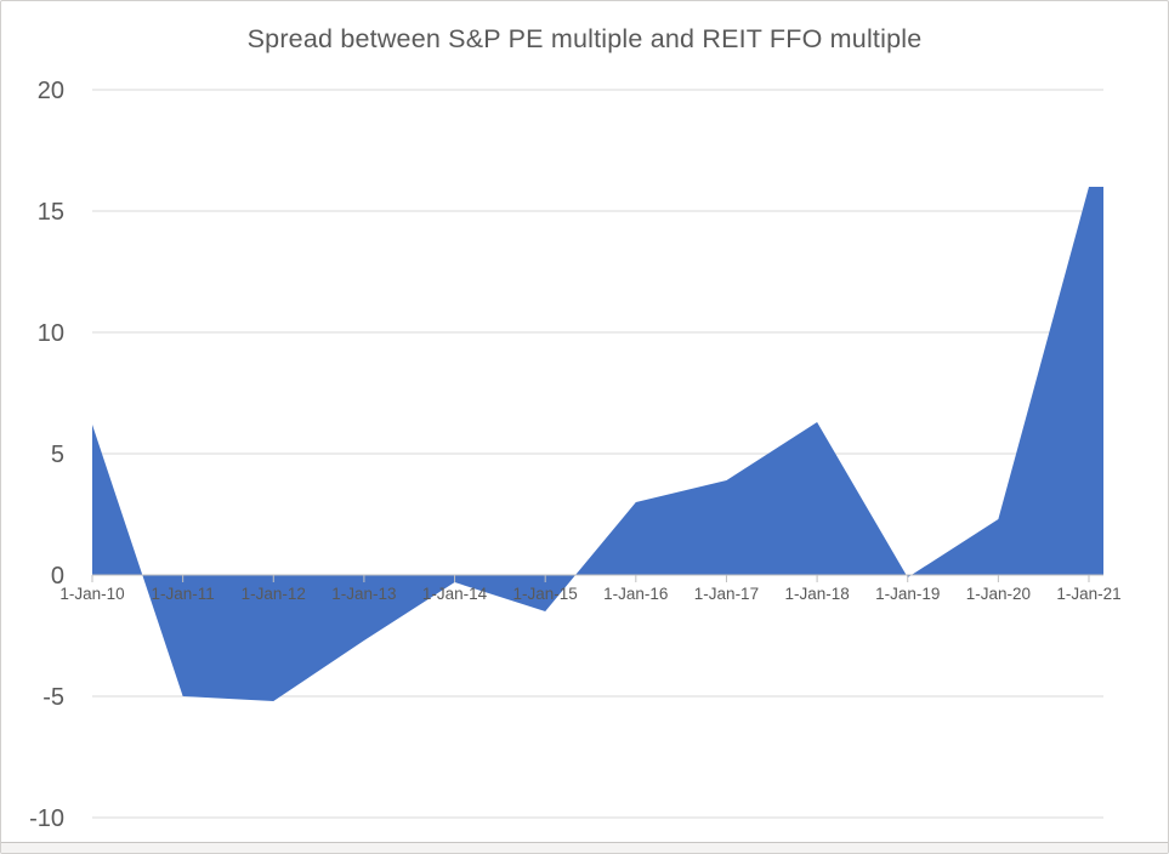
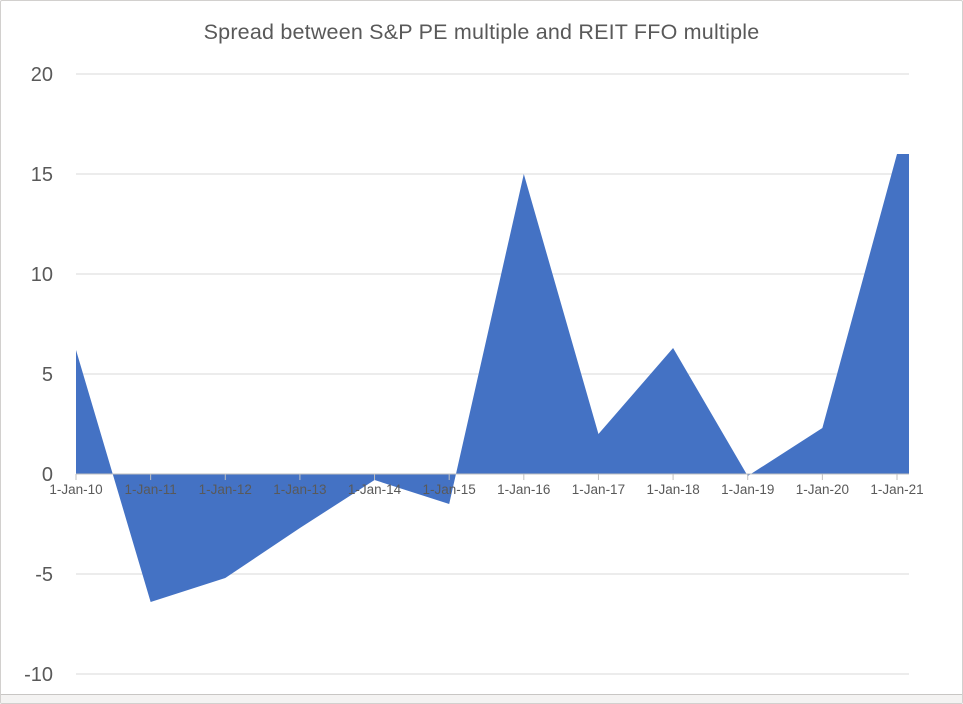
1-Jan-11: -5.0 -> -6.4
1-Jan-16: 3.0 -> 15.0
1-Jan-17: 3.9 -> 2.0
